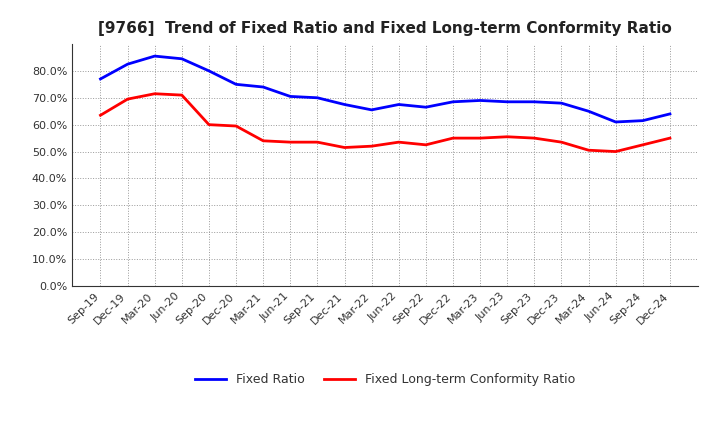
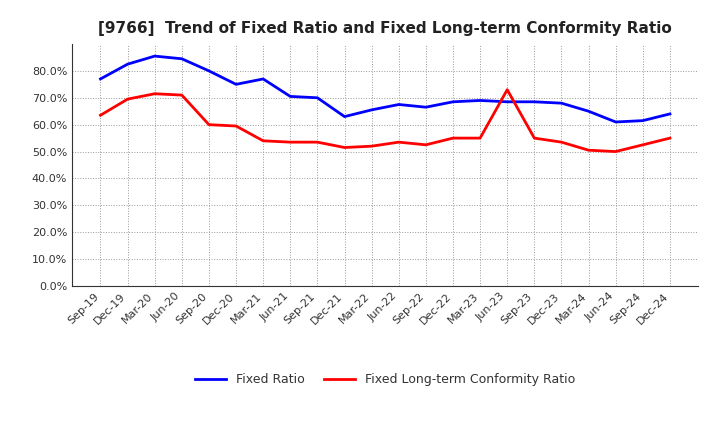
Fixed Ratio/Mar-21: 74.0% -> 77.0%
Fixed Ratio/Dec-21: 67.5% -> 63.0%
Fixed Long-term Conformity Ratio/Jun-23: 55.5% -> 73.0%
